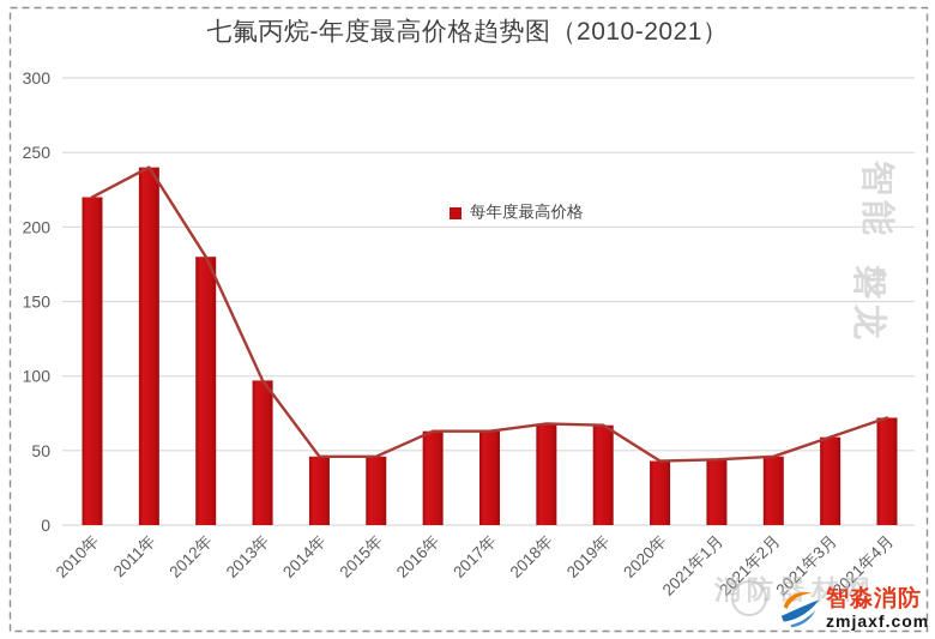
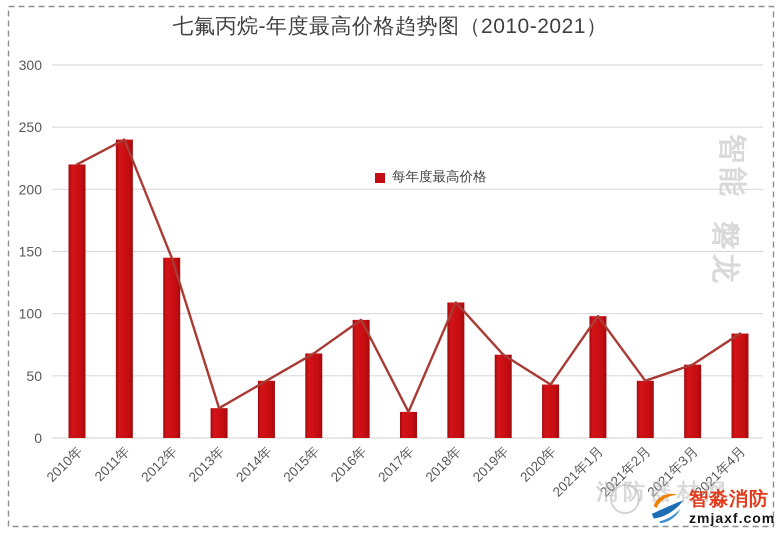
2012年: 180 -> 145
2013年: 97 -> 24
2015年: 46 -> 68
2016年: 63 -> 95
2017年: 63 -> 21
2018年: 68 -> 109
2021年1月: 44 -> 98
2021年4月: 72 -> 84
